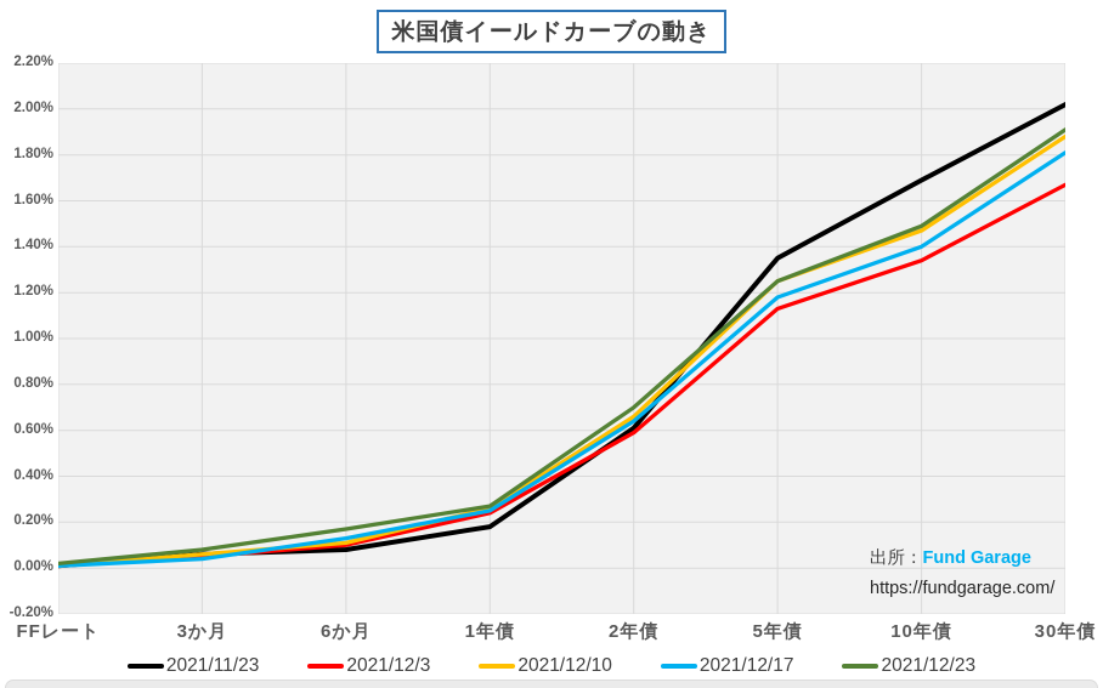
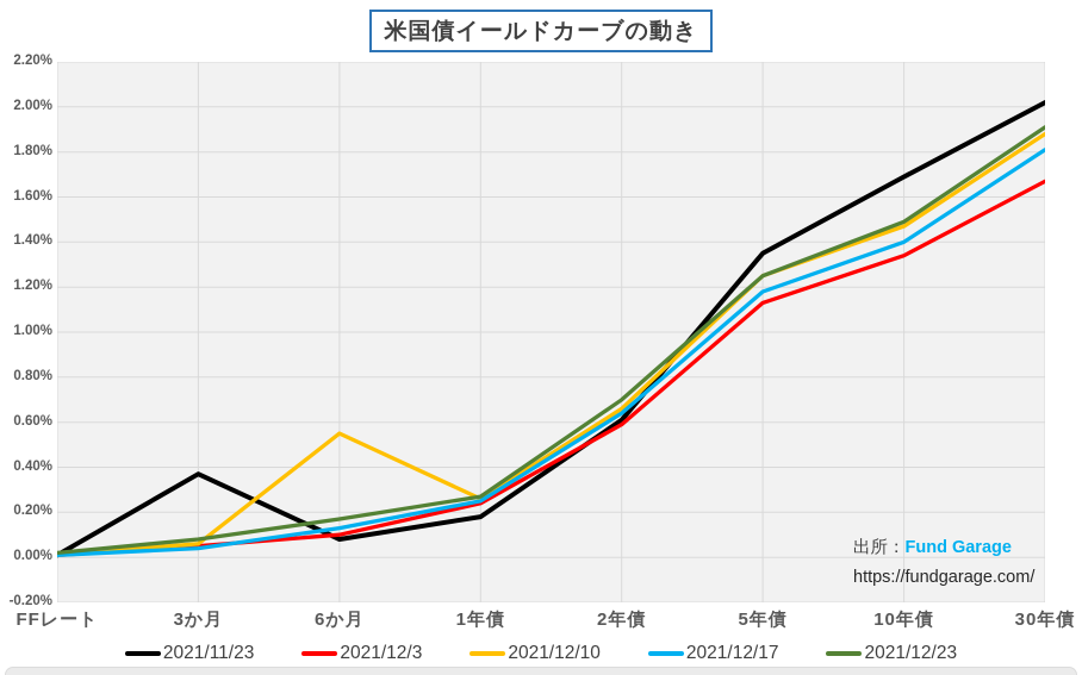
2021/11/23/3か月: 0.06% -> 0.37%
2021/12/10/6か月: 0.11% -> 0.55%
